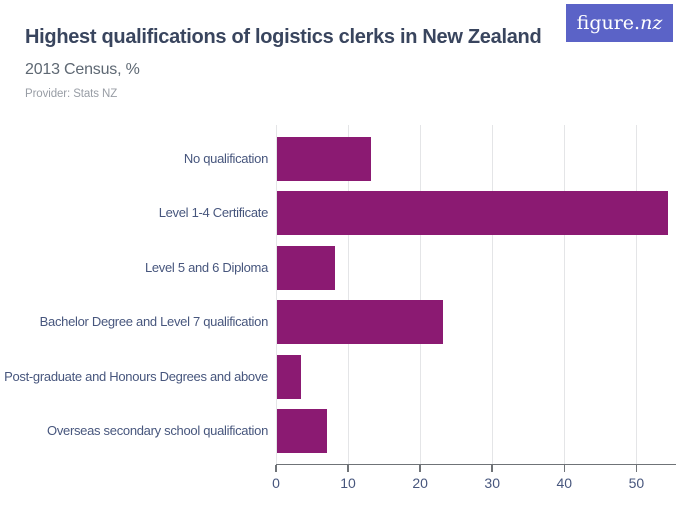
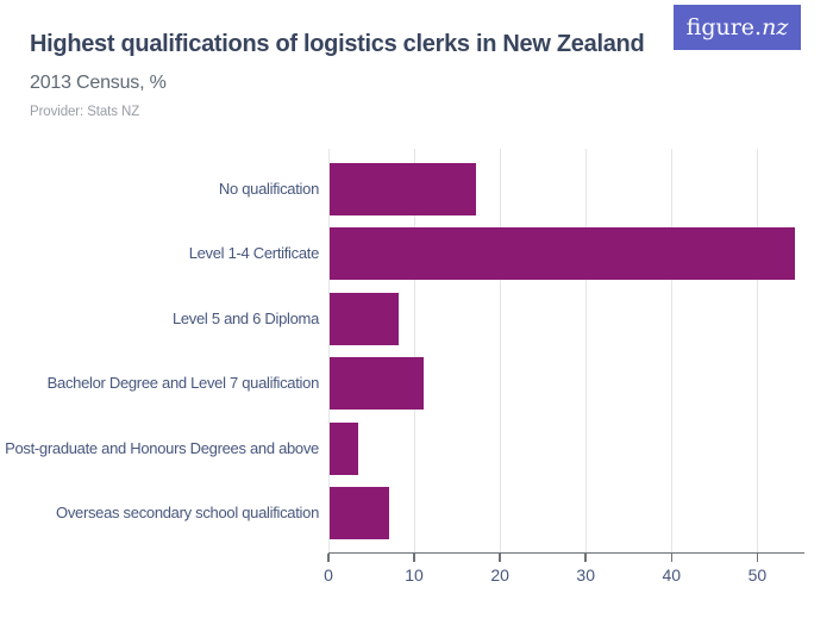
No qualification: 13 -> 17
Bachelor Degree and Level 7 qualification: 23 -> 11
